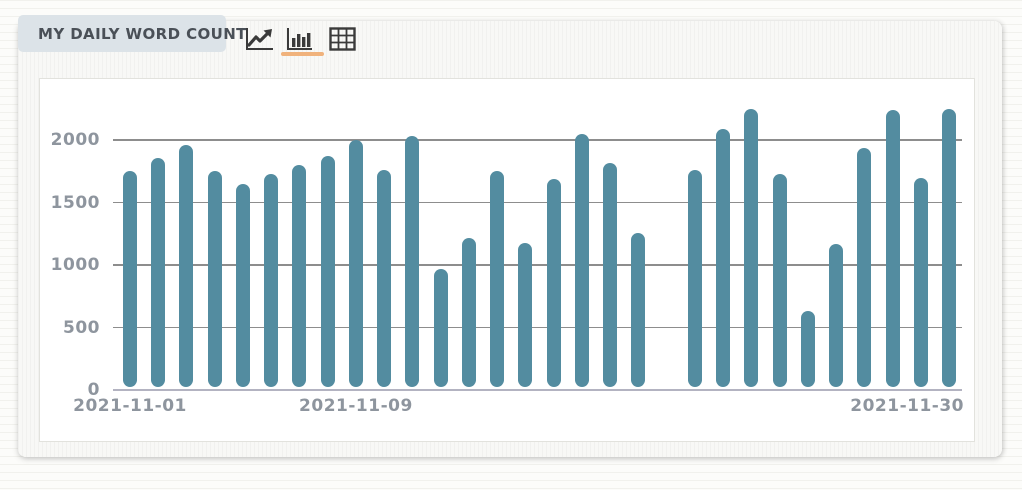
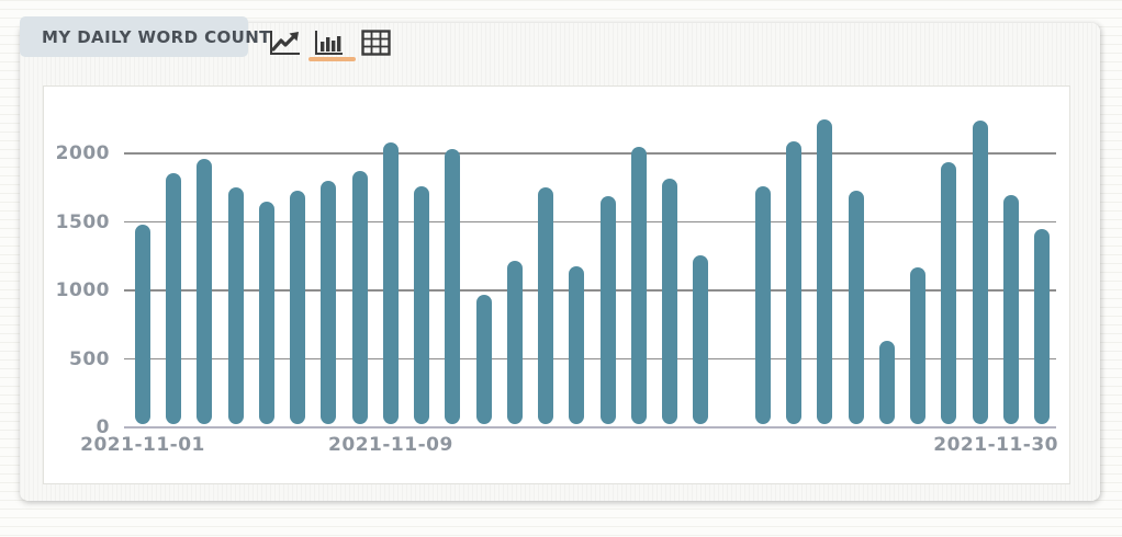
2021-11-01: 1750 -> 1480
2021-11-09: 2000 -> 2080
2021-11-30: 2250 -> 1450
